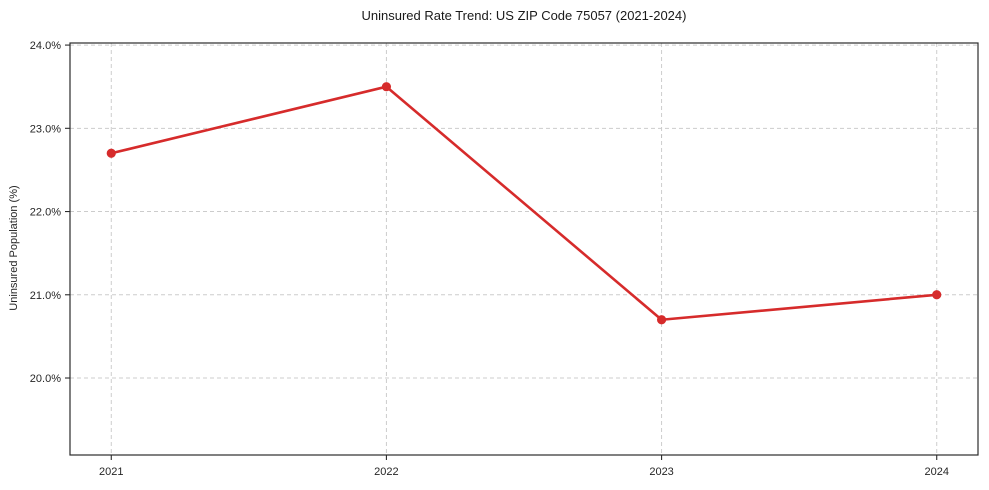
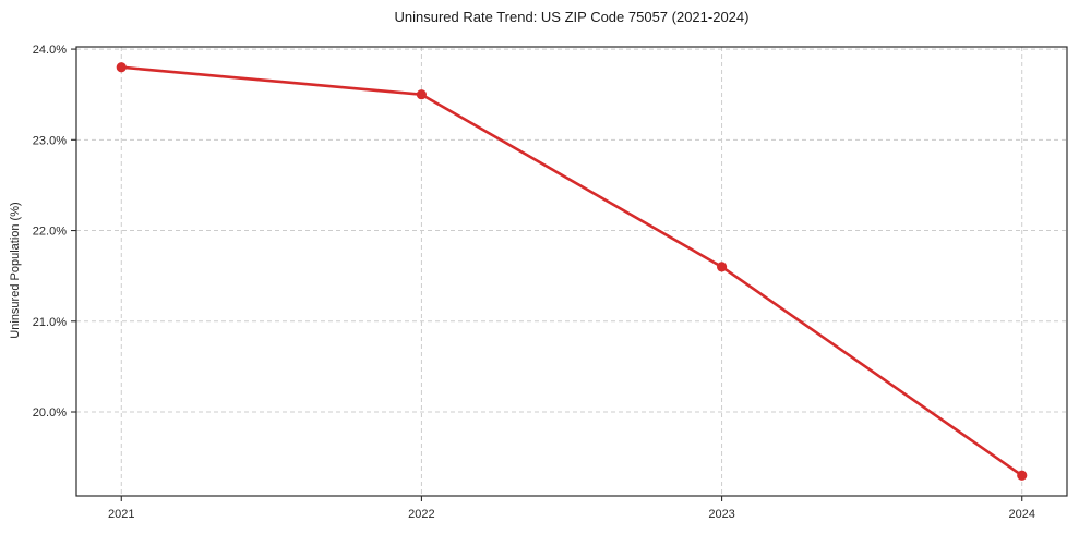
2021: 22.7% -> 23.8%
2023: 20.7% -> 21.6%
2024: 21.0% -> 19.3%
